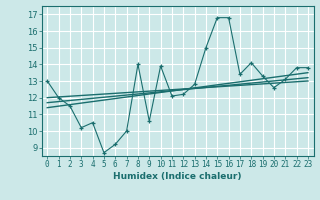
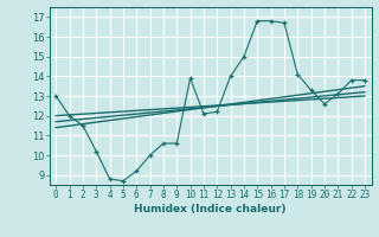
4: 10.5 -> 8.8
8: 14.0 -> 10.6
13: 12.8 -> 14.0
17: 13.4 -> 16.7
